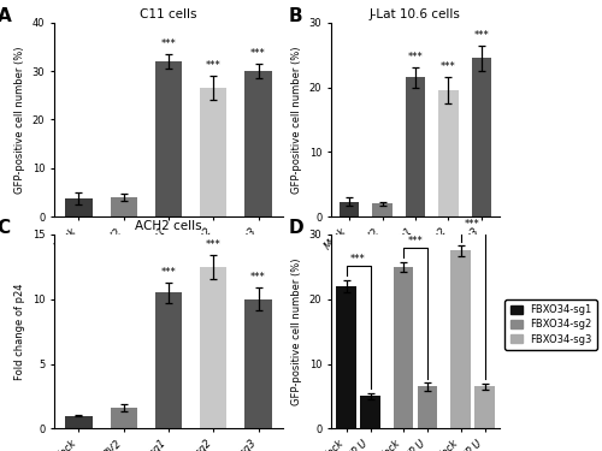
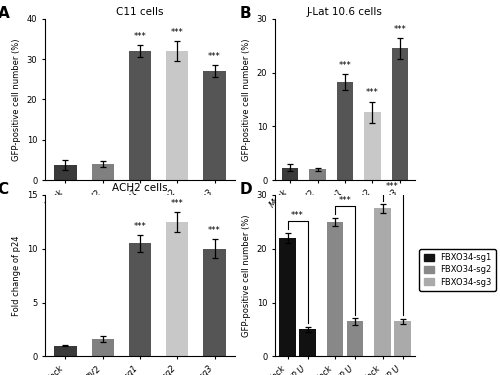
C11 cells/hnRNP U-sg2: 26.5 -> 32.0
C11 cells/hnRNP U-sg3: 30.0 -> 27.0
J-Lat 10.6 cells/hnRNP U-sg1: 21.5 -> 18.2
J-Lat 10.6 cells/hnRNP U-sg2: 19.5 -> 12.6
